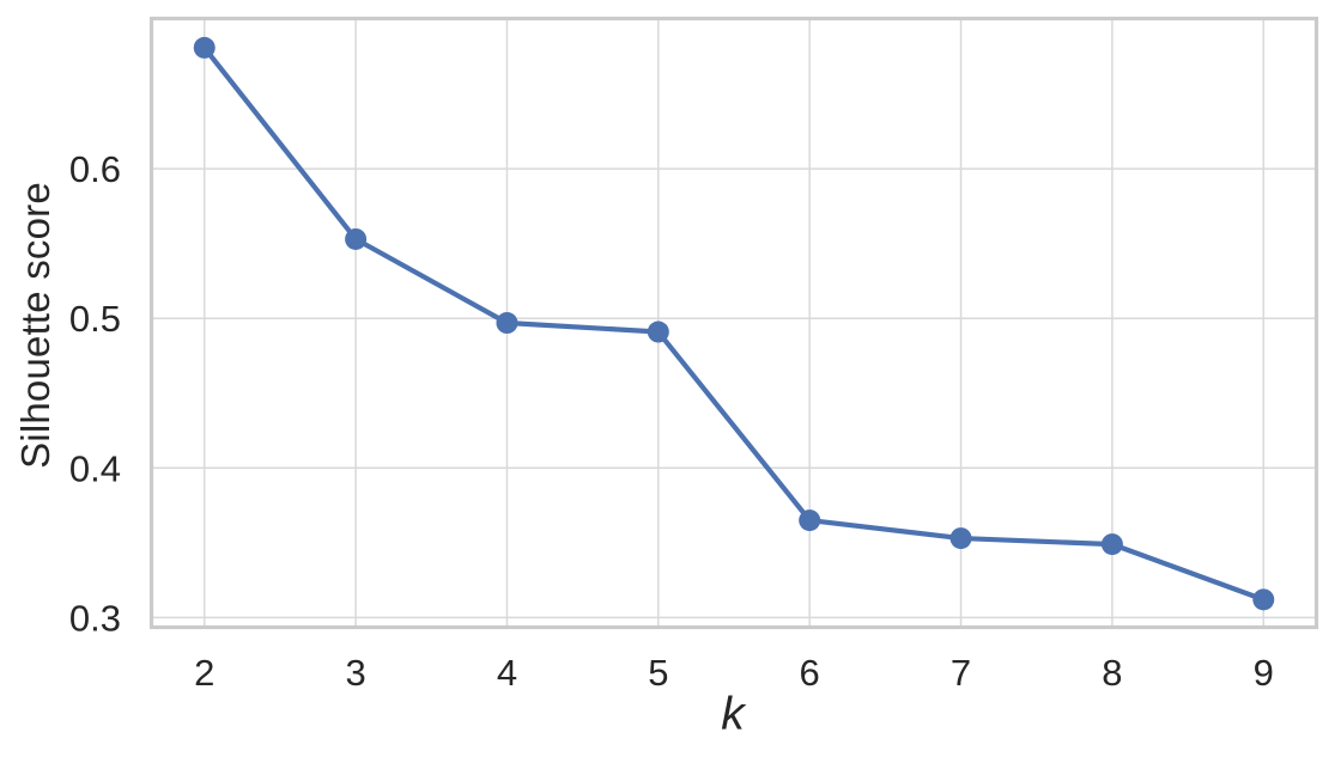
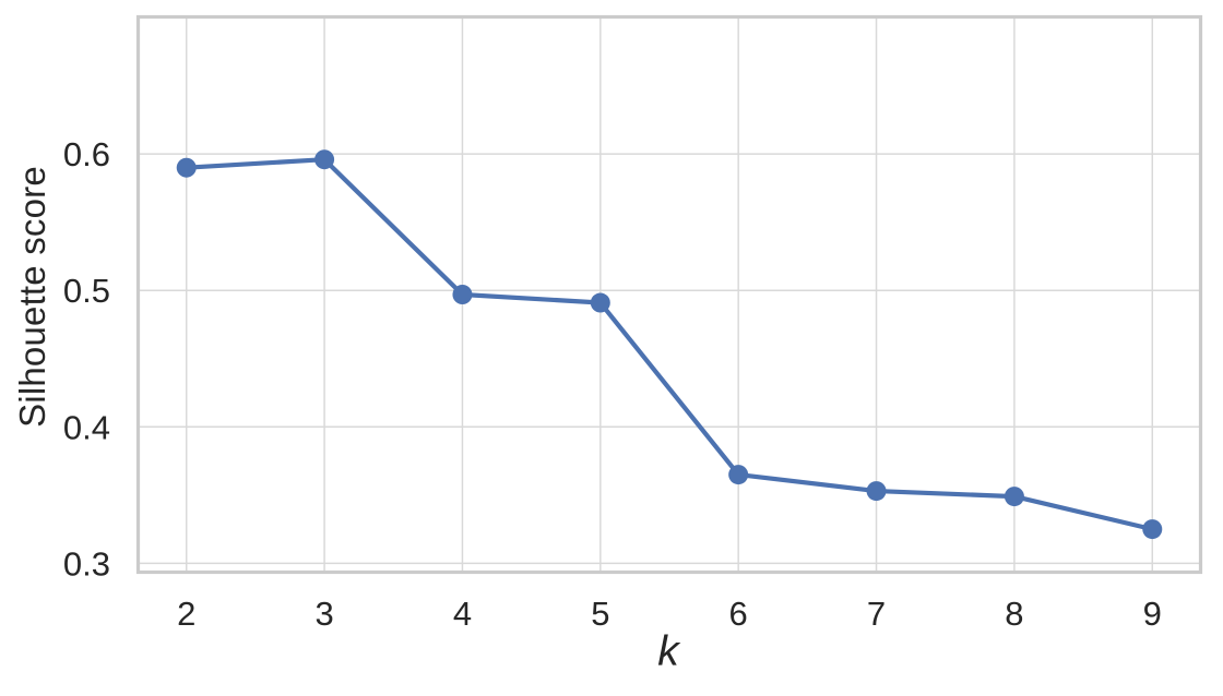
2: 0.681 -> 0.590
3: 0.553 -> 0.596
9: 0.312 -> 0.325
